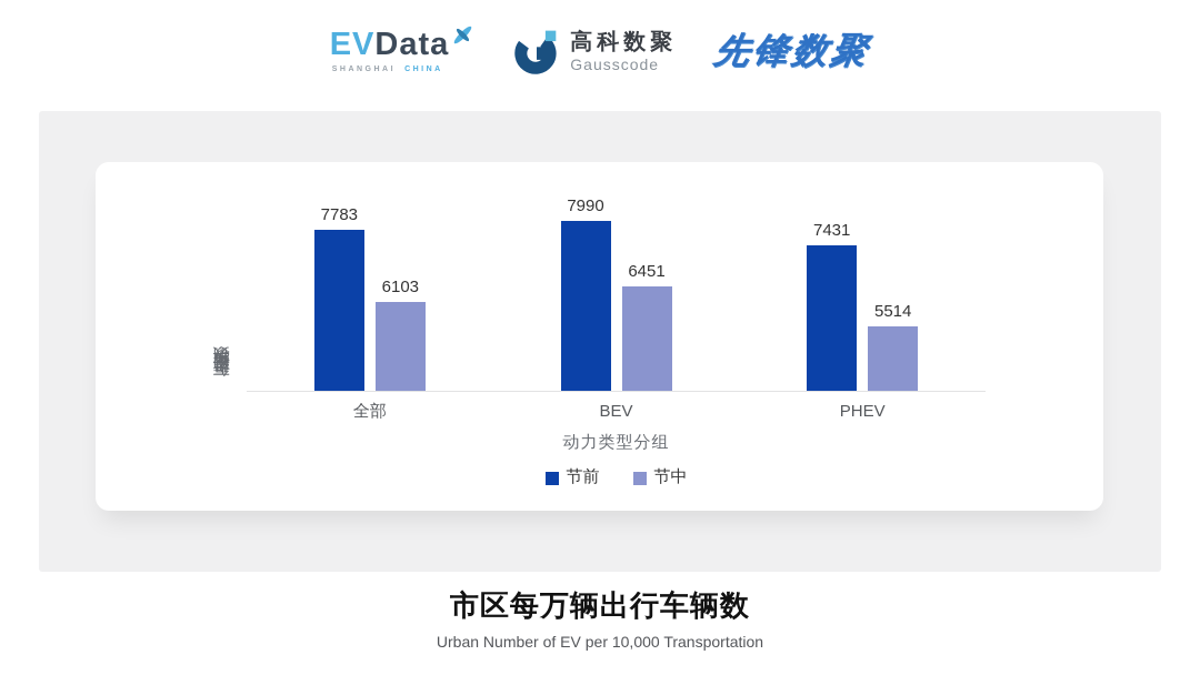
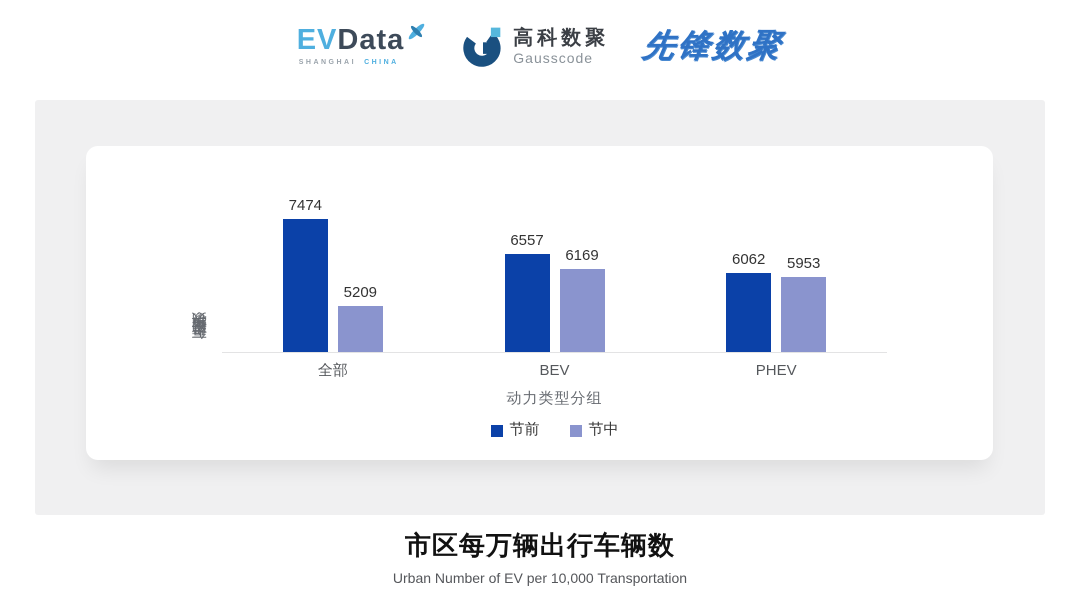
节前/全部: 7783 -> 7474
节中/全部: 6103 -> 5209
节前/BEV: 7990 -> 6557
节中/BEV: 6451 -> 6169
节前/PHEV: 7431 -> 6062
节中/PHEV: 5514 -> 5953
